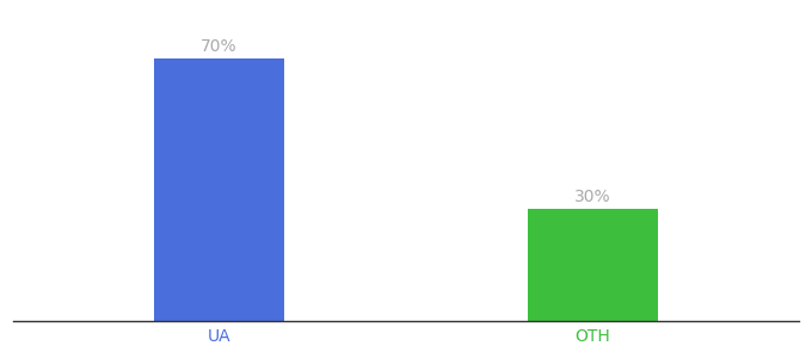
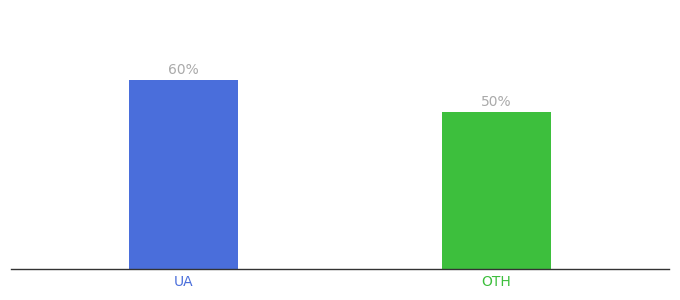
UA: 70% -> 60%
OTH: 30% -> 50%
